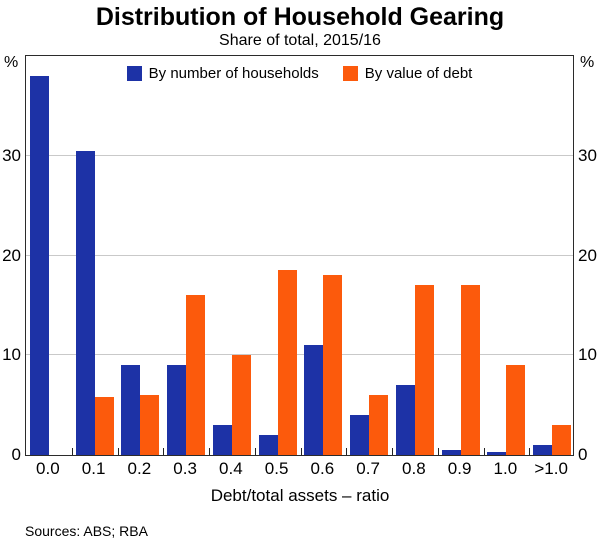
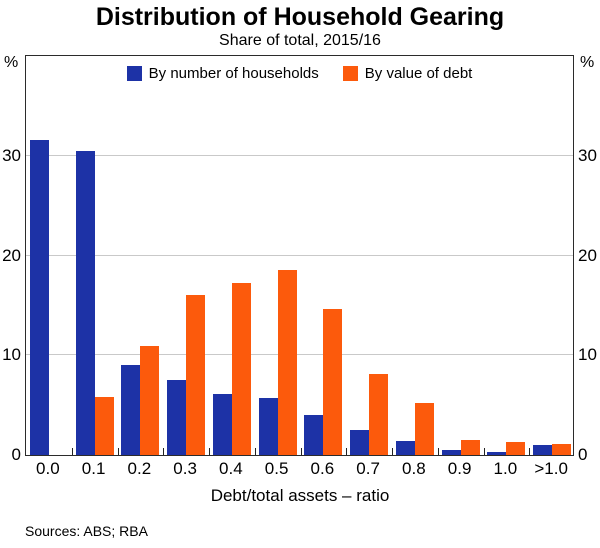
By number of households/0.0: 38 -> 32
By value of debt/0.2: 6 -> 11
By number of households/0.3: 9 -> 8
By number of households/0.4: 3 -> 6
By value of debt/0.4: 10 -> 17
By number of households/0.5: 2 -> 6
By number of households/0.6: 11 -> 4
By value of debt/0.6: 18 -> 15
By number of households/0.7: 4 -> 2
By value of debt/0.7: 6 -> 8
By number of households/0.8: 7 -> 1
By value of debt/0.8: 17 -> 5
By value of debt/0.9: 17 -> 2
By value of debt/1.0: 9 -> 1
By value of debt/>1.0: 3 -> 1
